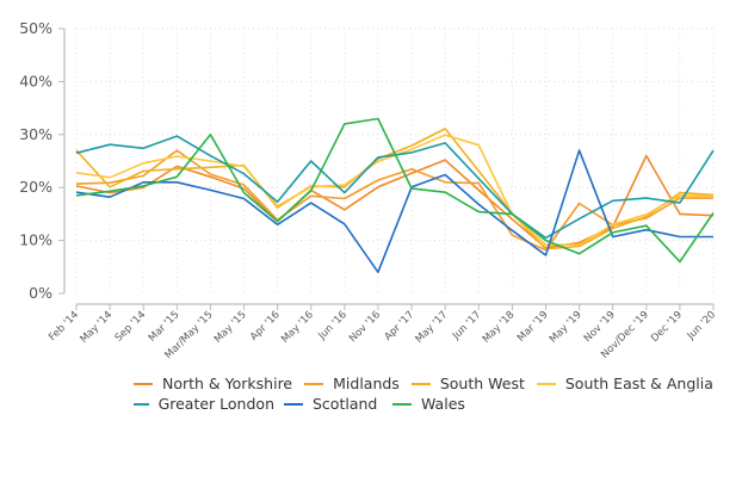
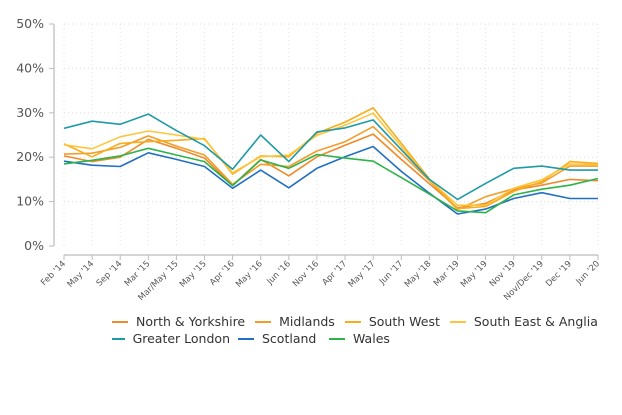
South West/Feb '14: 27% -> 23%
Scotland/Sep '14: 21% -> 18%
Midlands/Mar '15: 27% -> 25%
Wales/Mar/May '15: 30% -> 20%
Wales/Jun '16: 32% -> 18%
Scotland/Nov '16: 4% -> 18%
Wales/Nov '16: 33% -> 21%
Midlands/May '17: 21% -> 27%
South East & Anglia/Jun '17: 28% -> 22%
Midlands/May '18: 11% -> 15%
Wales/May '18: 15% -> 12%
Wales/Mar '19: 10% -> 8%
Midlands/May '19: 17% -> 11%
Scotland/May '19: 27% -> 8%
North & Yorkshire/Nov/Dec '19: 26% -> 14%
Wales/Dec '19: 6% -> 14%
Greater London/Jun '20: 27% -> 17%
